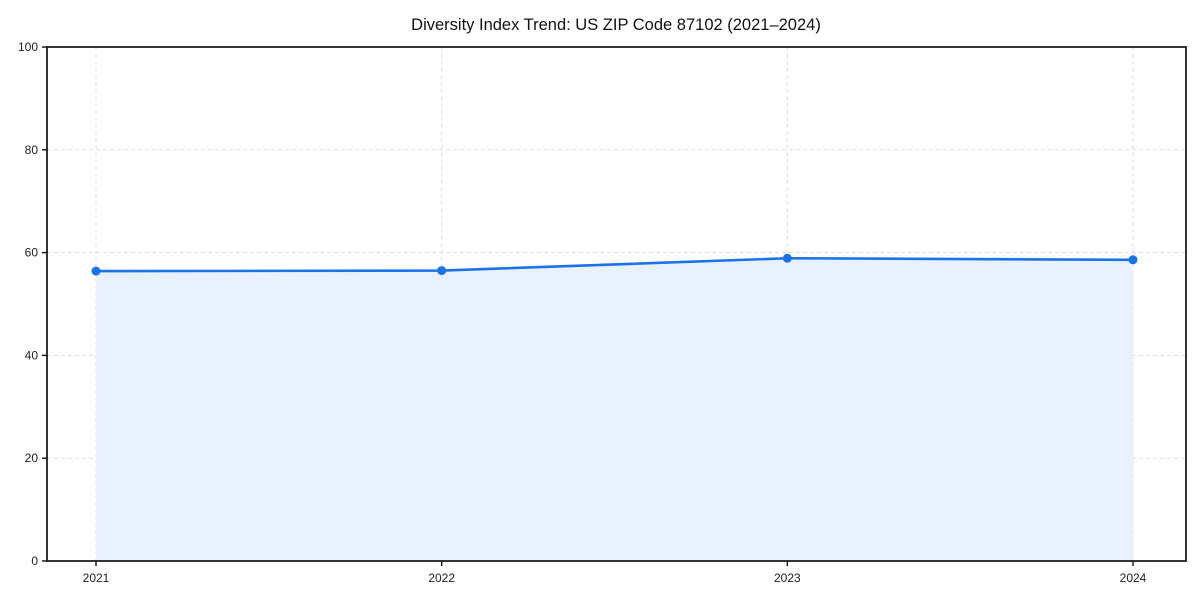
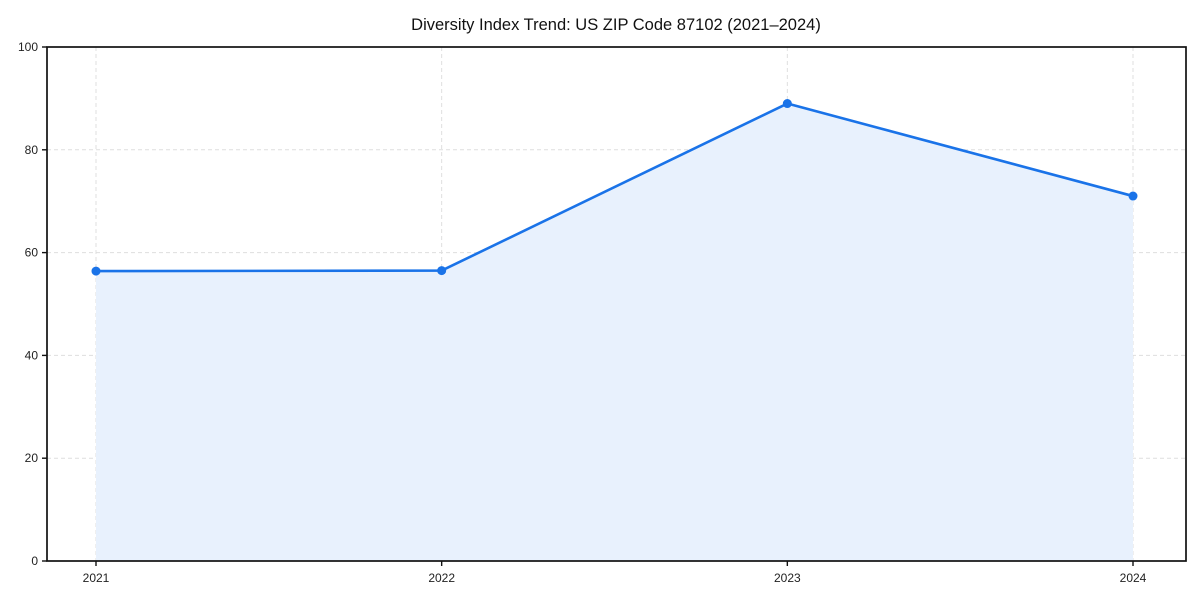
2023: 59 -> 89
2024: 59 -> 71
